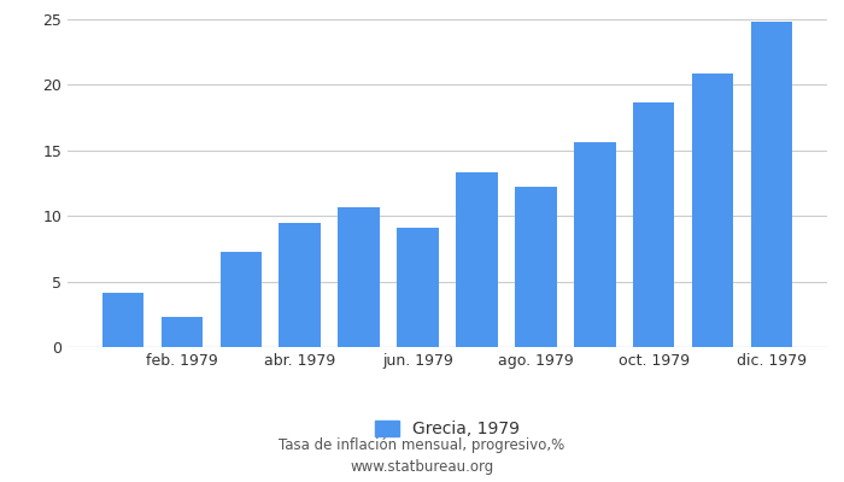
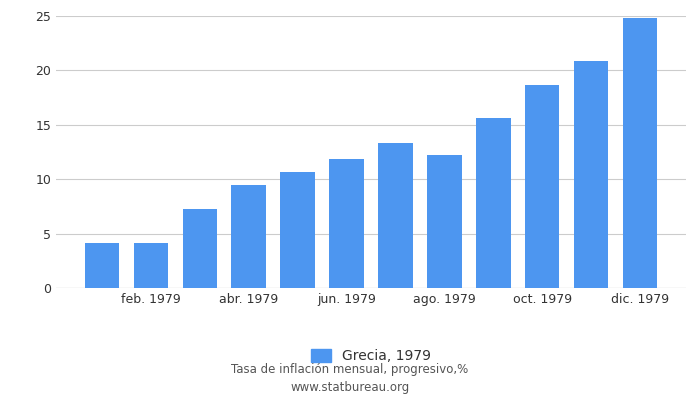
feb. 1979: 2.3 -> 4.1
jun. 1979: 9.1 -> 11.9
